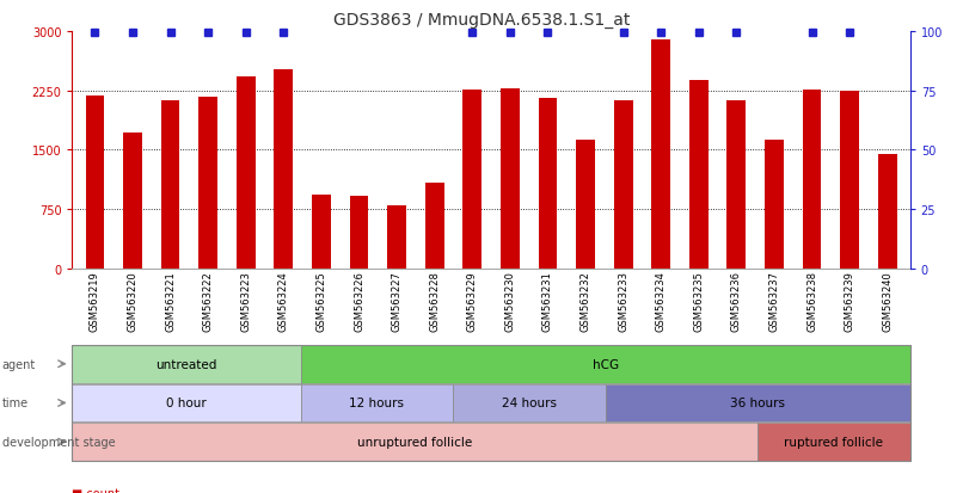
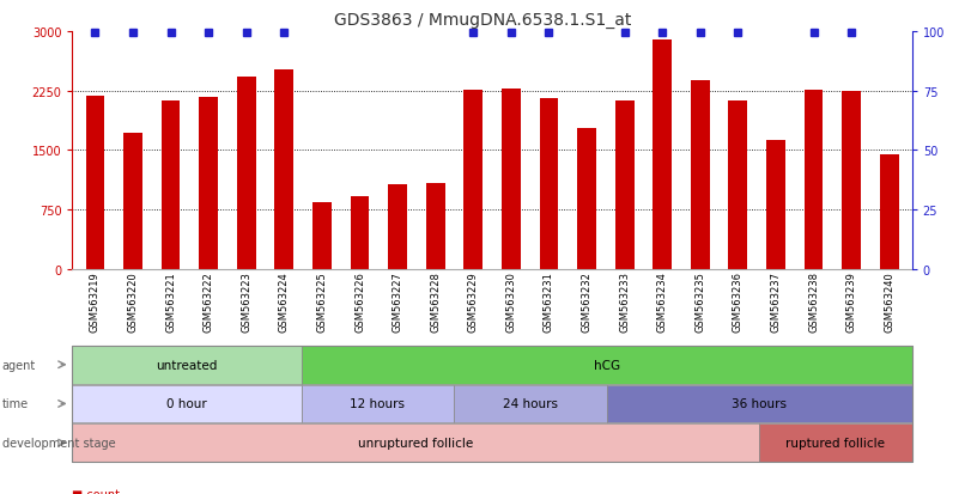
GSM563225: 930 -> 840
GSM563227: 800 -> 1060
GSM563232: 1620 -> 1780
